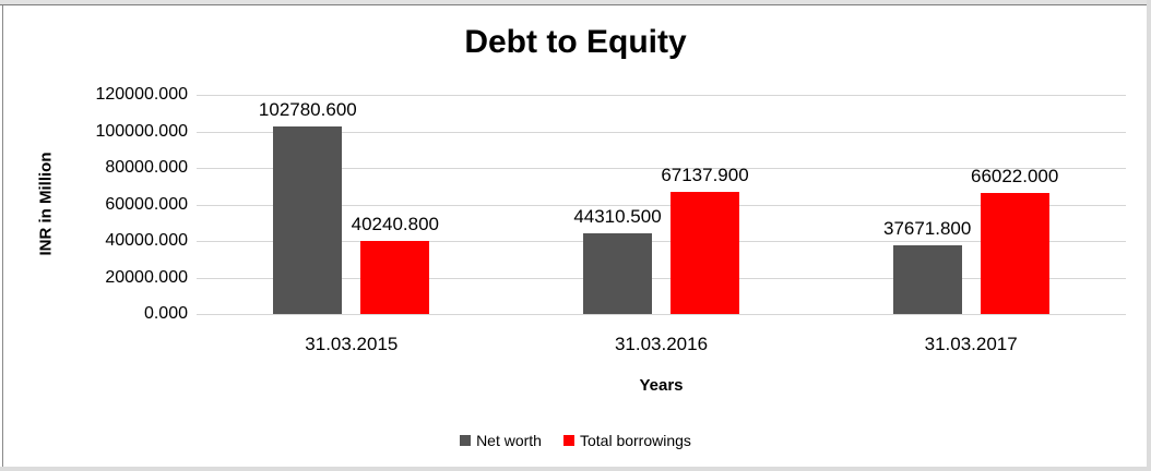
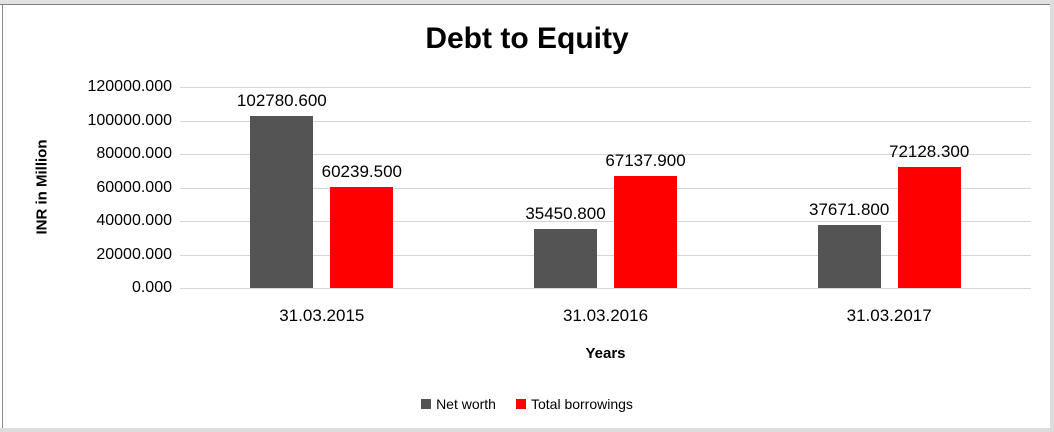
Total borrowings/31.03.2015: 40240.800 -> 60239.500
Net worth/31.03.2016: 44310.500 -> 35450.800
Total borrowings/31.03.2017: 66022.000 -> 72128.300
